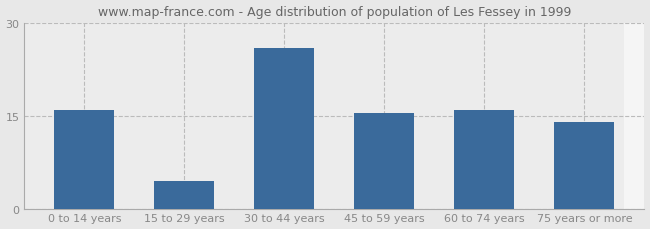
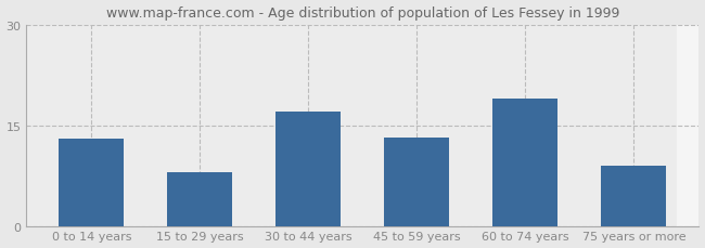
0 to 14 years: 16.0 -> 13.0
15 to 29 years: 4.5 -> 8.0
30 to 44 years: 26.0 -> 17.0
45 to 59 years: 15.5 -> 13.2
60 to 74 years: 16.0 -> 19.0
75 years or more: 14.0 -> 9.0
